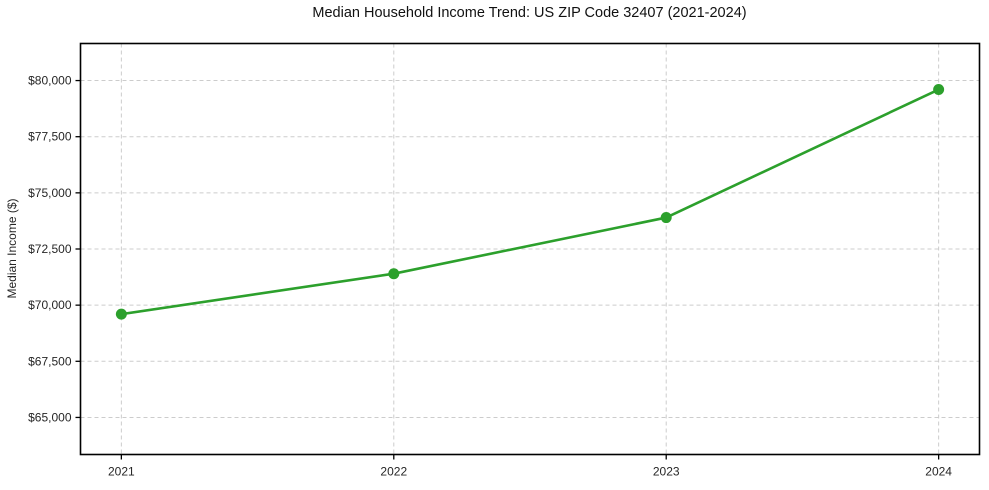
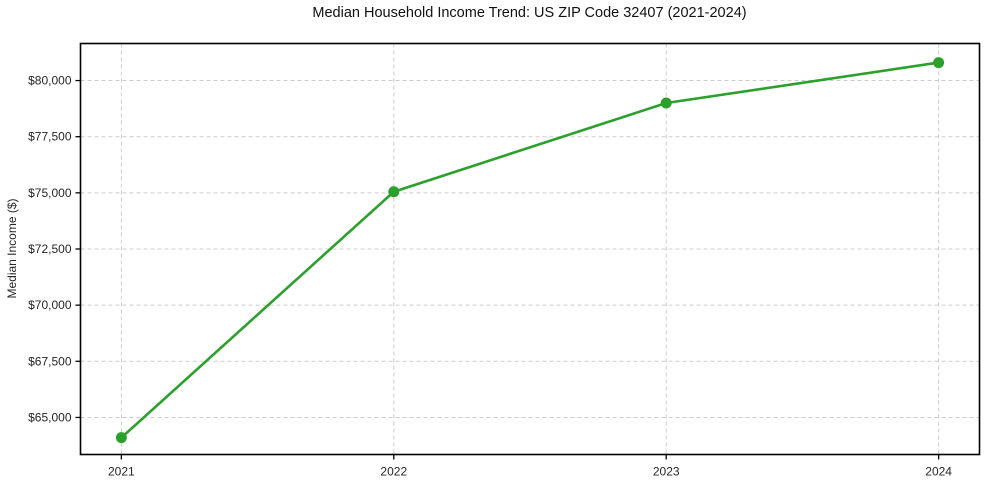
2021: $69600 -> $64100
2022: $71400 -> $75000
2023: $73900 -> $79000
2024: $79600 -> $80800
